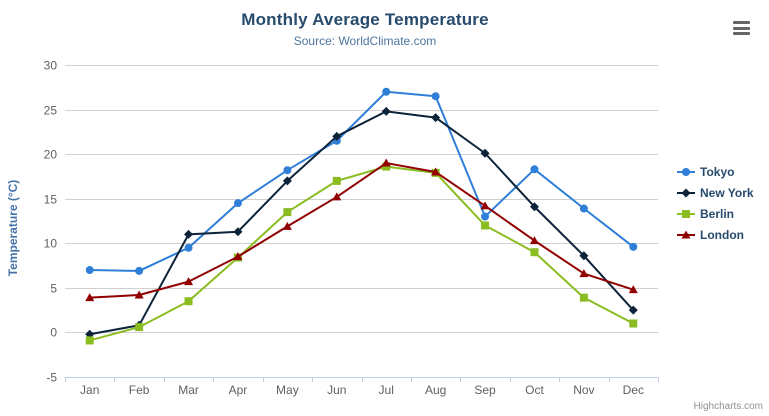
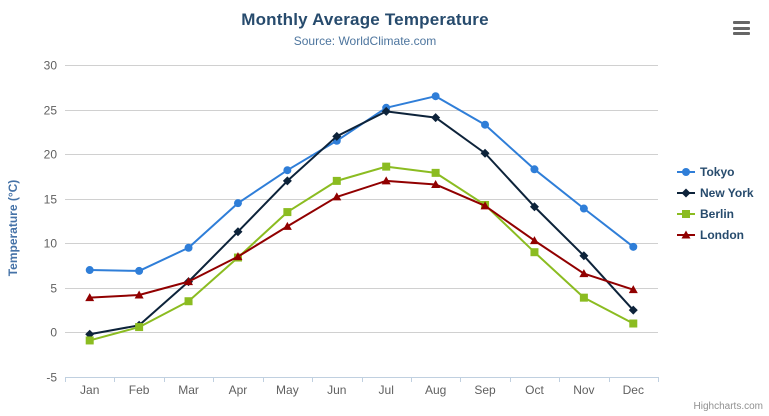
New York/Mar: 11 -> 6
Tokyo/Jul: 27 -> 25
London/Jul: 19 -> 17
London/Aug: 18 -> 17
Tokyo/Sep: 13 -> 23
Berlin/Sep: 12 -> 14
